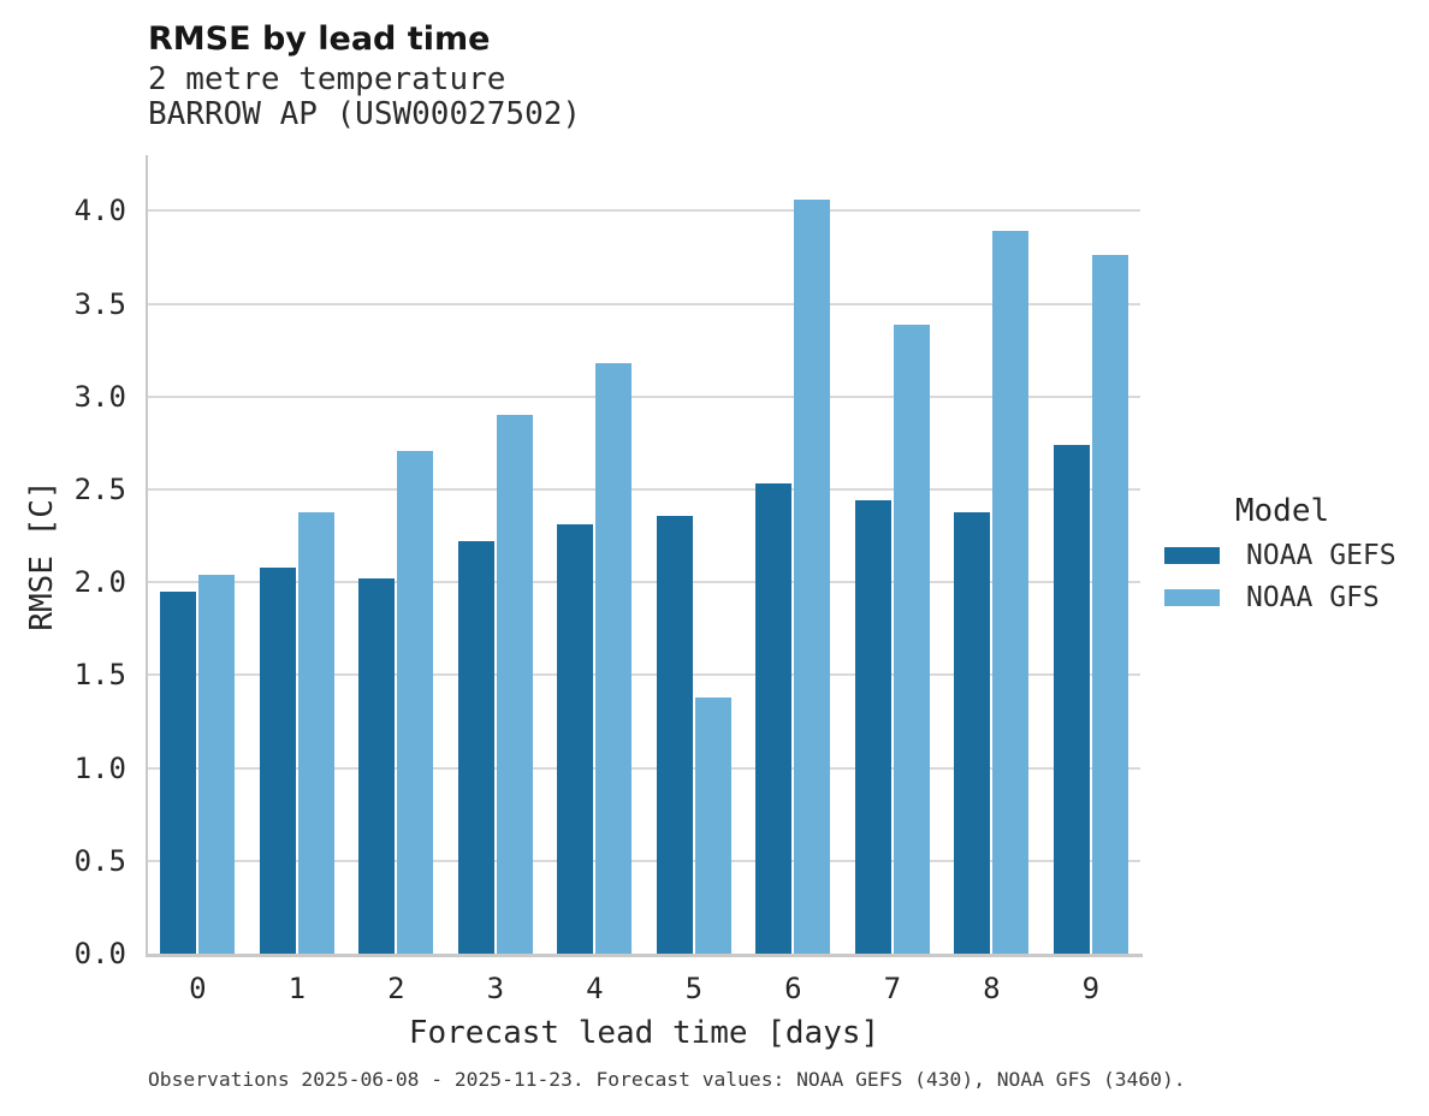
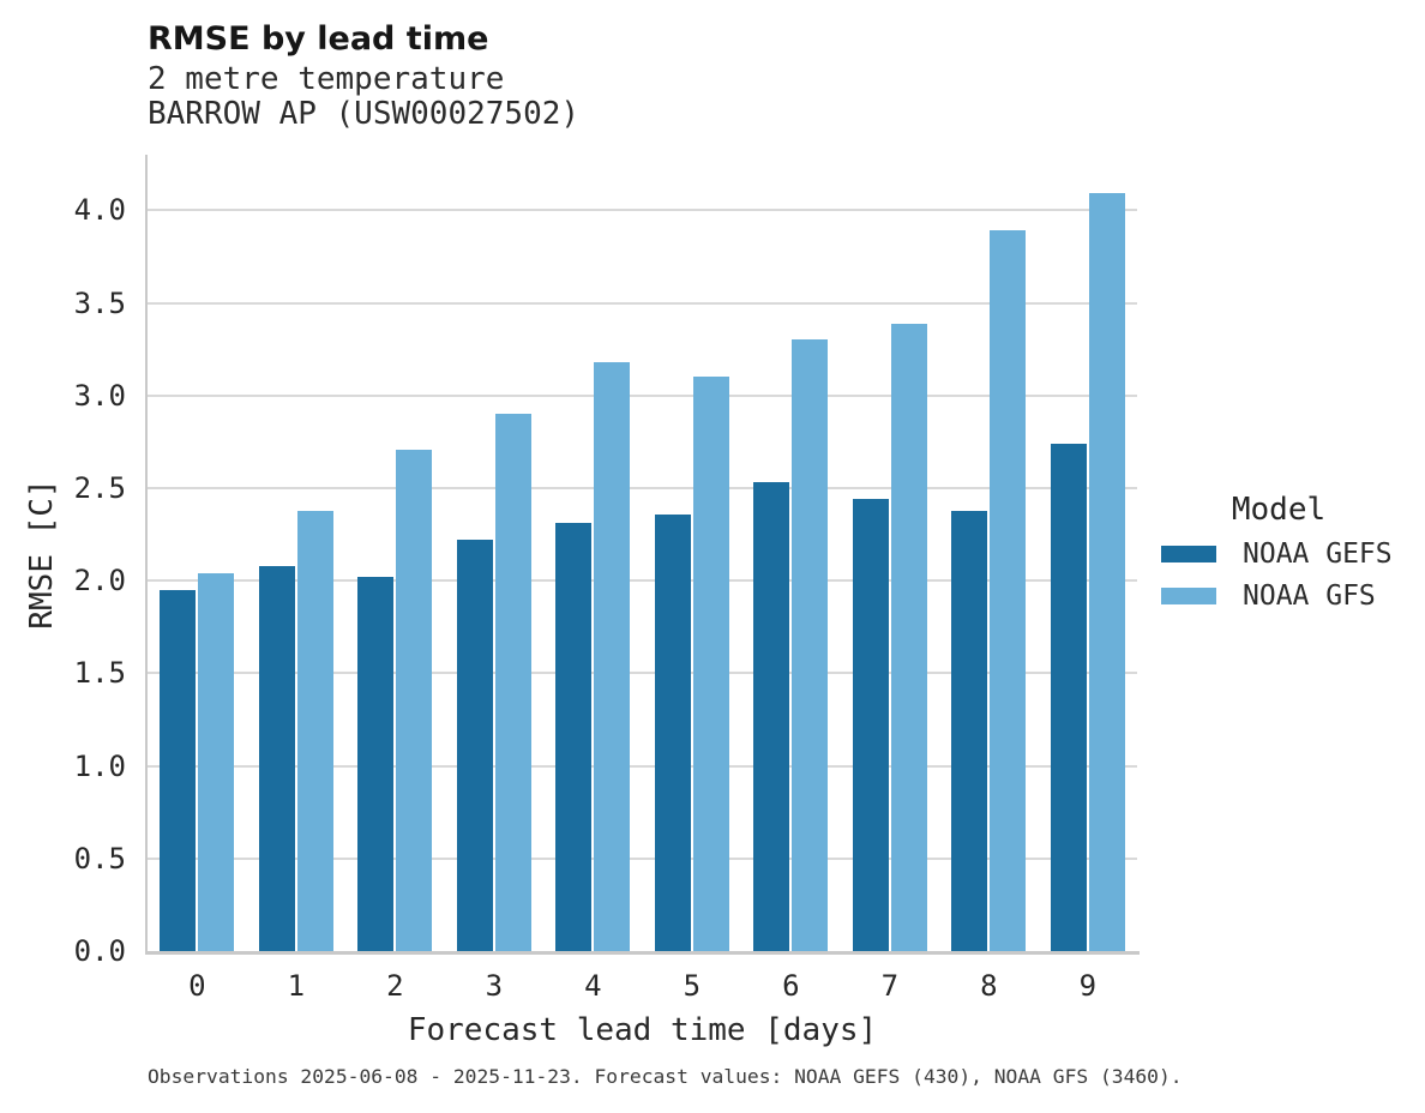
NOAA GFS/5: 1.38 -> 3.10
NOAA GFS/6: 4.06 -> 3.30
NOAA GFS/9: 3.76 -> 4.09
